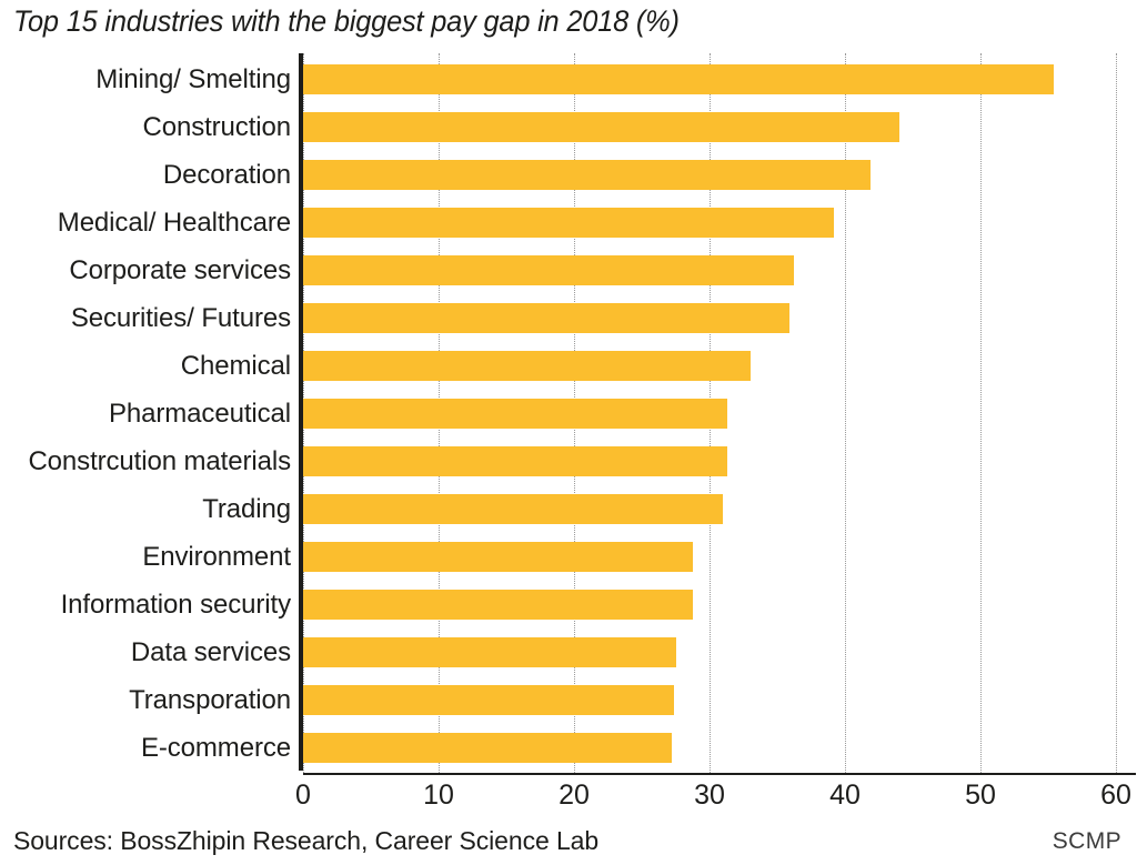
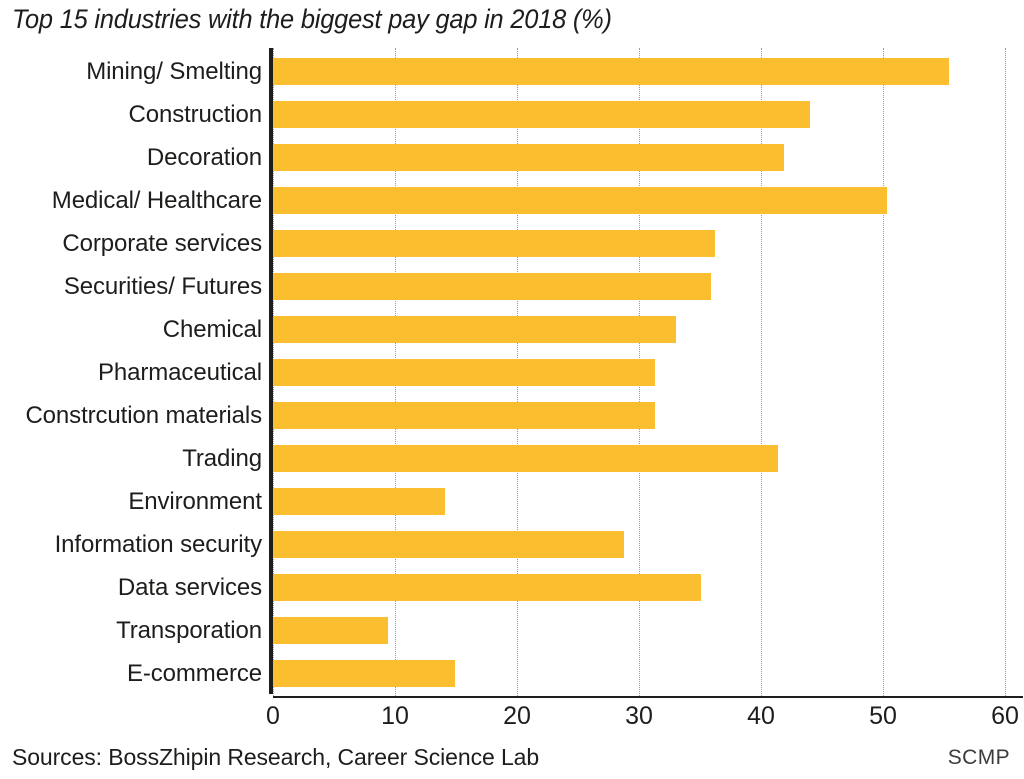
Medical/ Healthcare: 39.2 -> 50.3
Trading: 31.0 -> 41.4
Environment: 28.8 -> 14.1
Data services: 27.5 -> 35.1
Transporation: 27.4 -> 9.4
E-commerce: 27.2 -> 14.9
